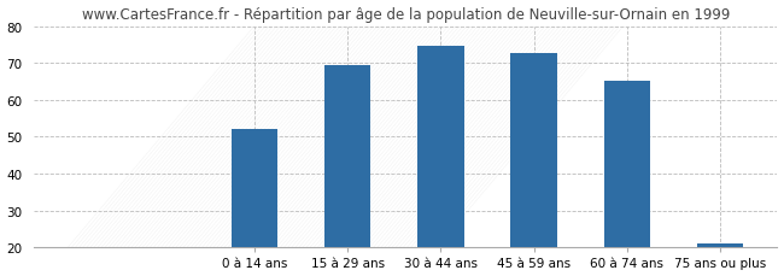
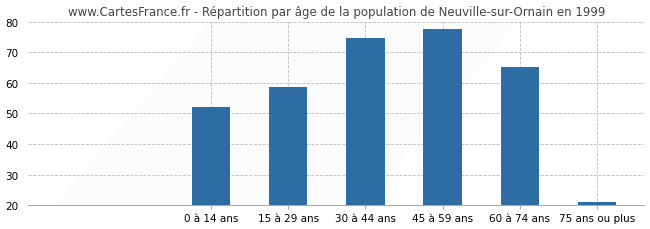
15 à 29 ans: 69.5 -> 58.5
45 à 59 ans: 72.5 -> 77.5
